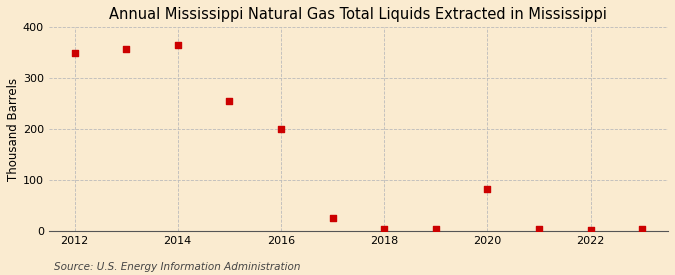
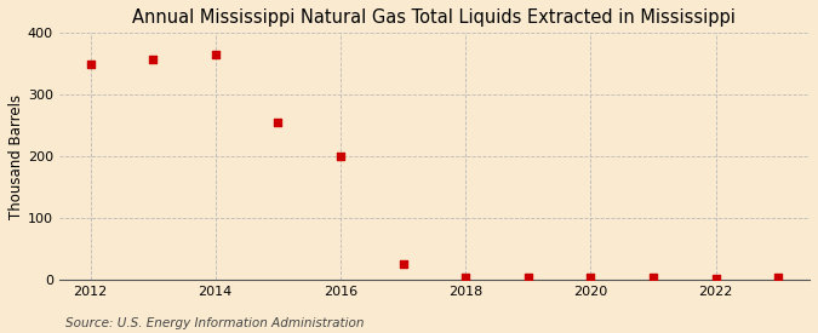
2020: 82 -> 4
